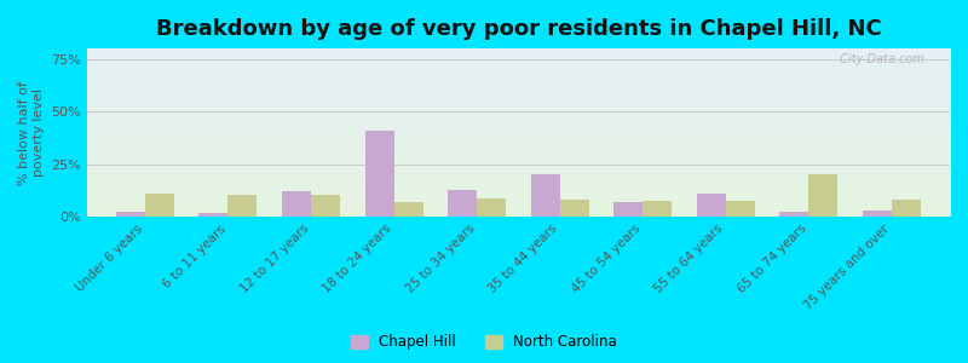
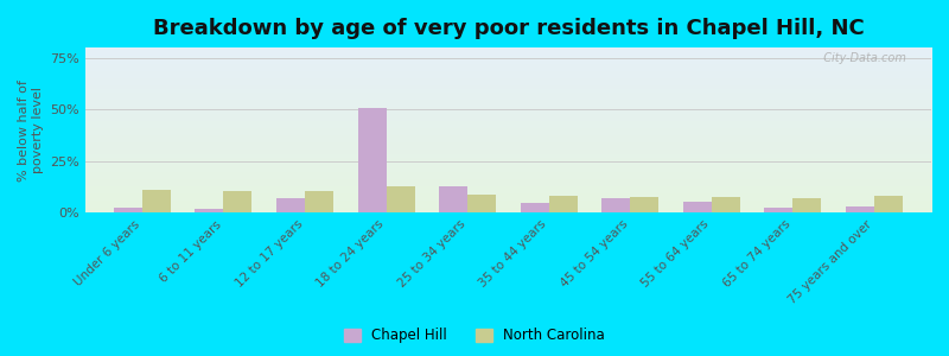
Chapel Hill/12 to 17 years: 12% -> 7%
Chapel Hill/18 to 24 years: 41% -> 51%
North Carolina/18 to 24 years: 7% -> 13%
Chapel Hill/35 to 44 years: 20% -> 4%
Chapel Hill/55 to 64 years: 11% -> 6%
North Carolina/65 to 74 years: 20% -> 7%
